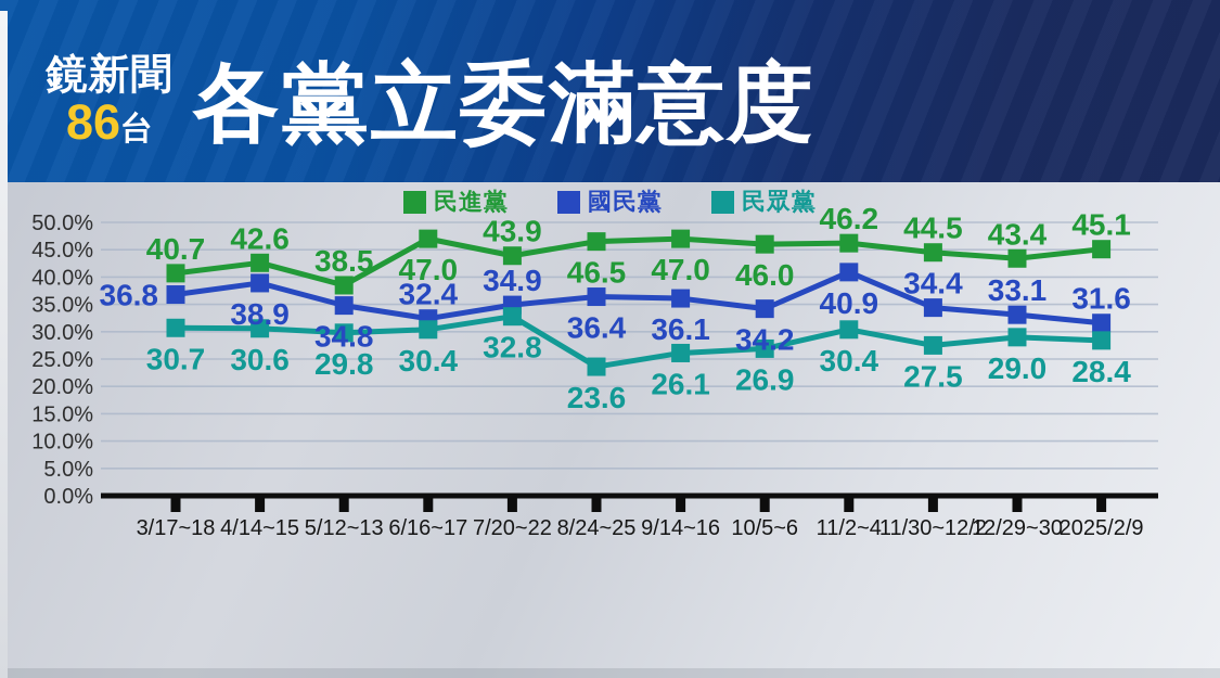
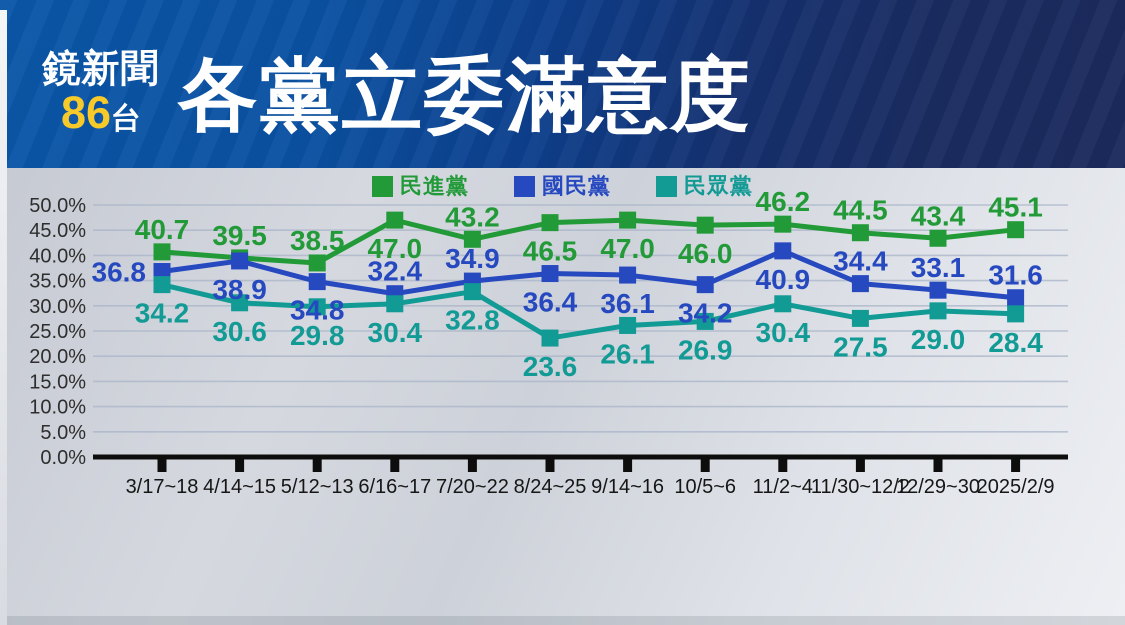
民眾黨/3/17~18: 30.7 -> 34.2
民進黨/4/14~15: 42.6 -> 39.5
民進黨/7/20~22: 43.9 -> 43.2
